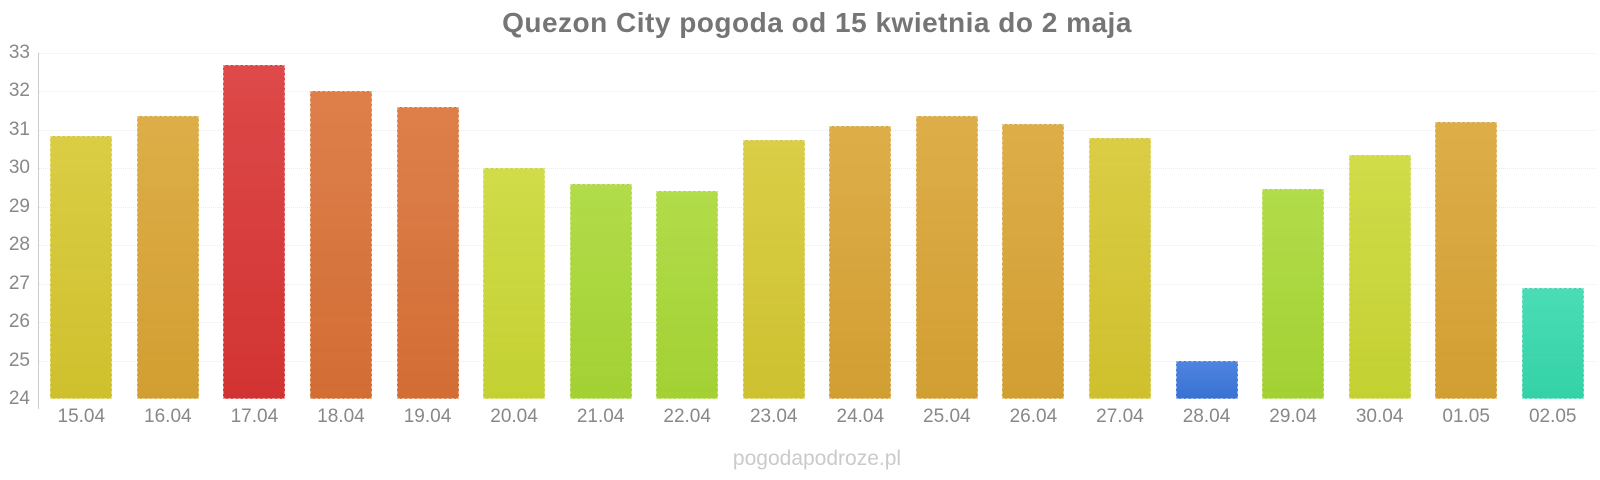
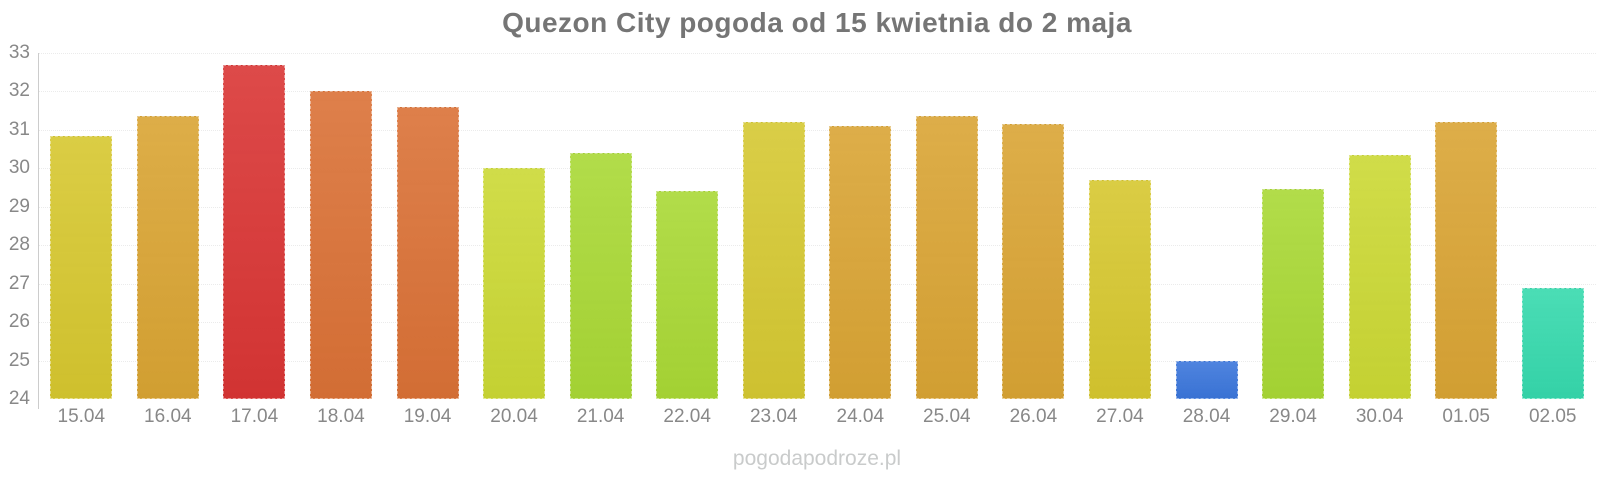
21.04: 29.6 -> 30.4
23.04: 30.8 -> 31.2
27.04: 30.8 -> 29.7
